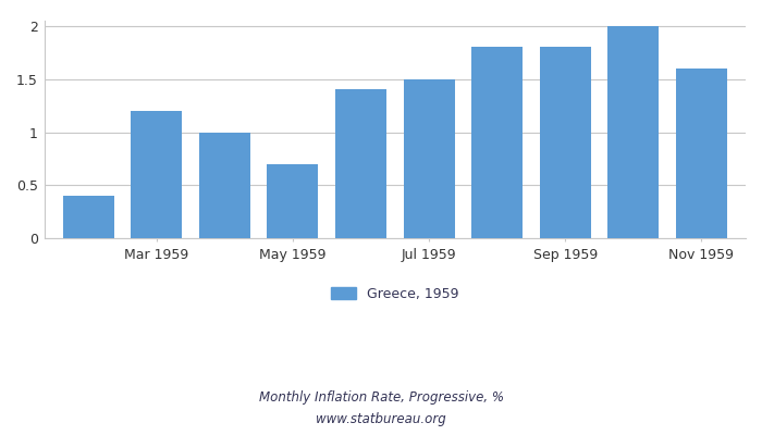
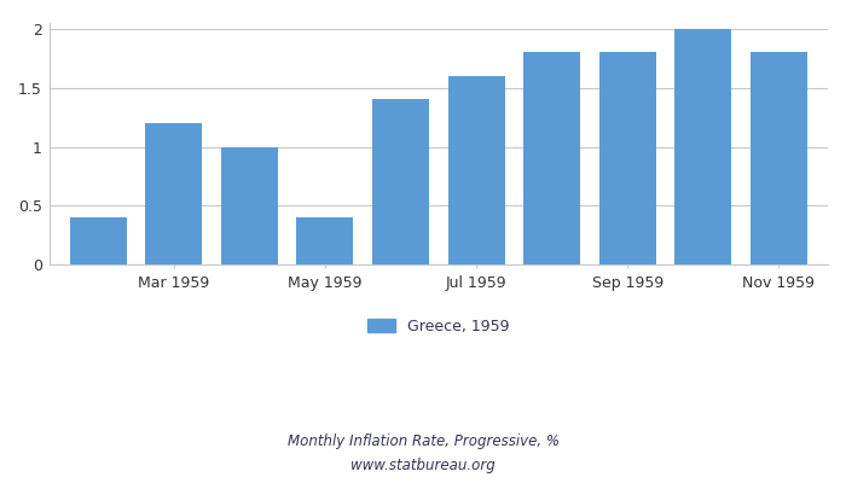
May 1959: 0.7 -> 0.4
Jul 1959: 1.5 -> 1.6
Nov 1959: 1.6 -> 1.8
